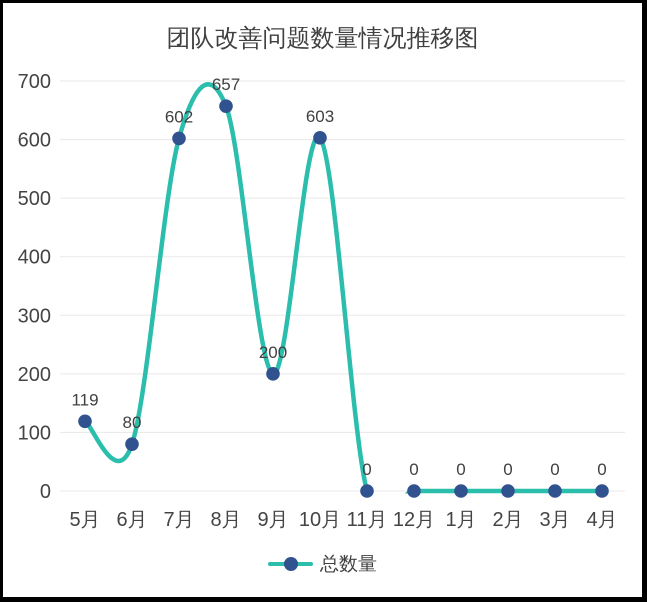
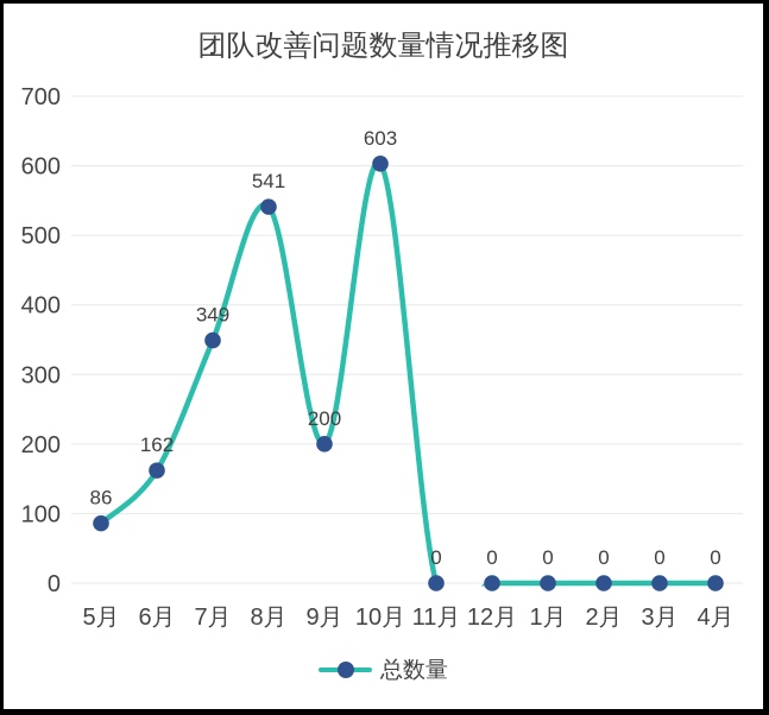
5月: 119 -> 86
6月: 80 -> 162
7月: 602 -> 349
8月: 657 -> 541
